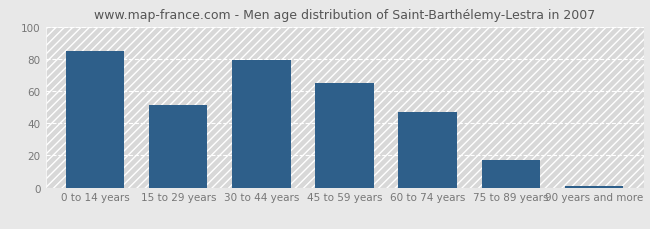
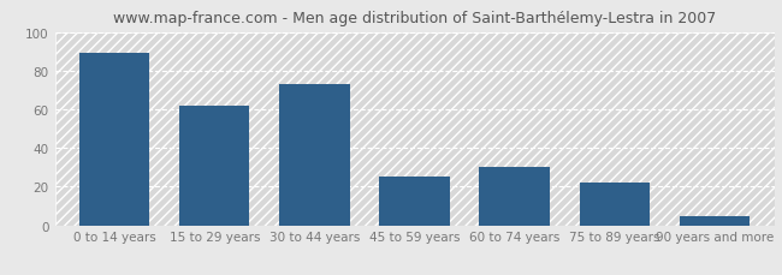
0 to 14 years: 85 -> 89
15 to 29 years: 51 -> 62
30 to 44 years: 79 -> 73
45 to 59 years: 65 -> 25
60 to 74 years: 47 -> 30
75 to 89 years: 17 -> 22
90 years and more: 1 -> 5
